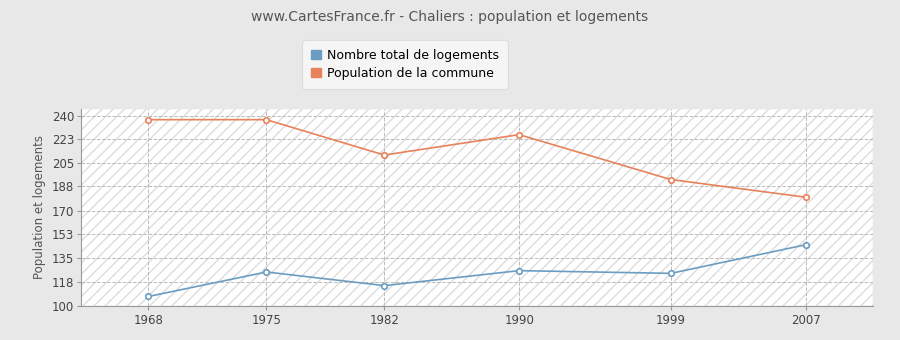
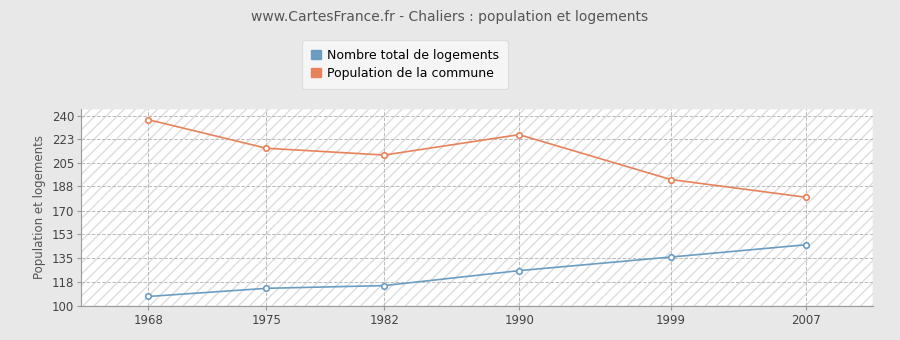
Nombre total de logements/1975: 125 -> 113
Population de la commune/1975: 237 -> 216
Nombre total de logements/1999: 124 -> 136
